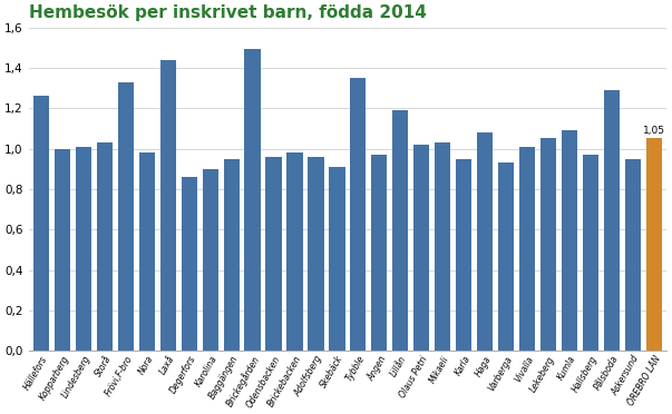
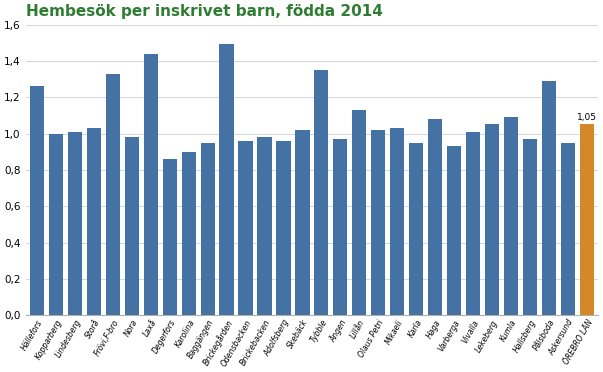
Skebäck: 0,91 -> 1,02
Lillån: 1,19 -> 1,13
